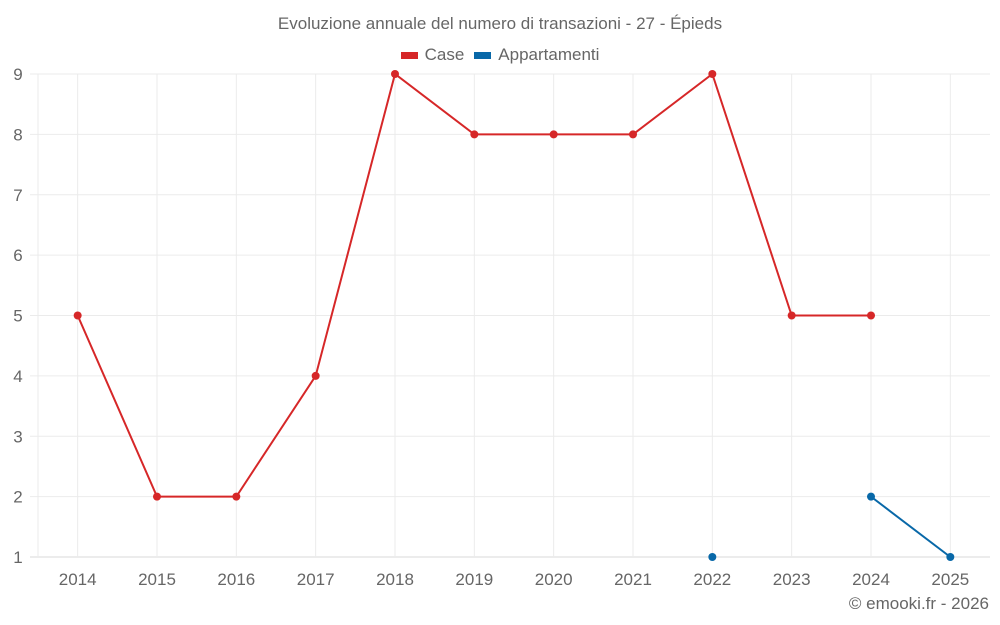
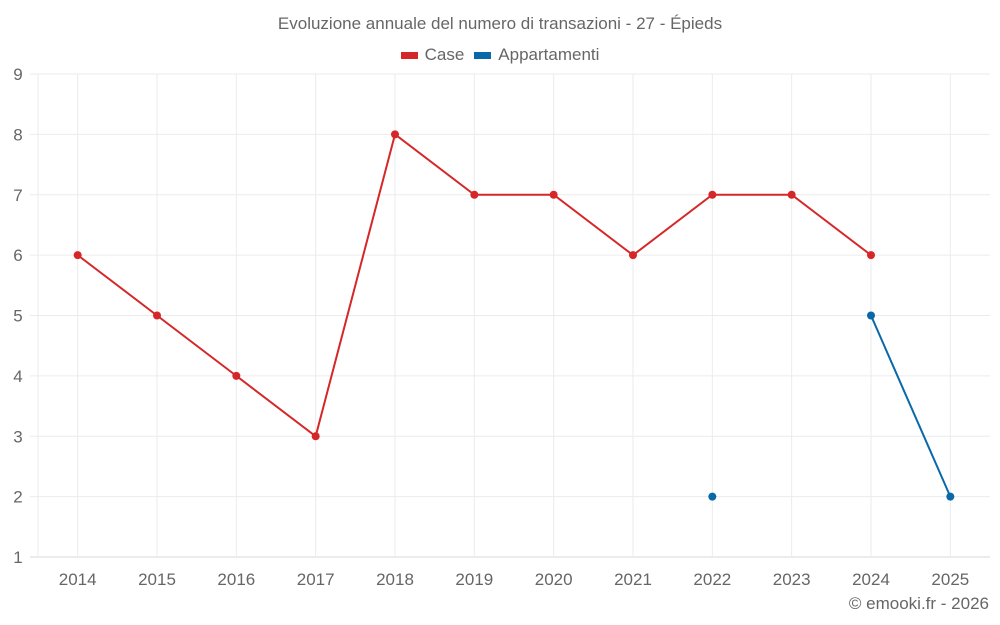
Case/2014: 5 -> 6
Case/2015: 2 -> 5
Case/2016: 2 -> 4
Case/2017: 4 -> 3
Case/2018: 9 -> 8
Case/2019: 8 -> 7
Case/2020: 8 -> 7
Case/2021: 8 -> 6
Case/2022: 9 -> 7
Appartamenti/2022: 1 -> 2
Case/2023: 5 -> 7
Case/2024: 5 -> 6
Appartamenti/2024: 2 -> 5
Appartamenti/2025: 1 -> 2
